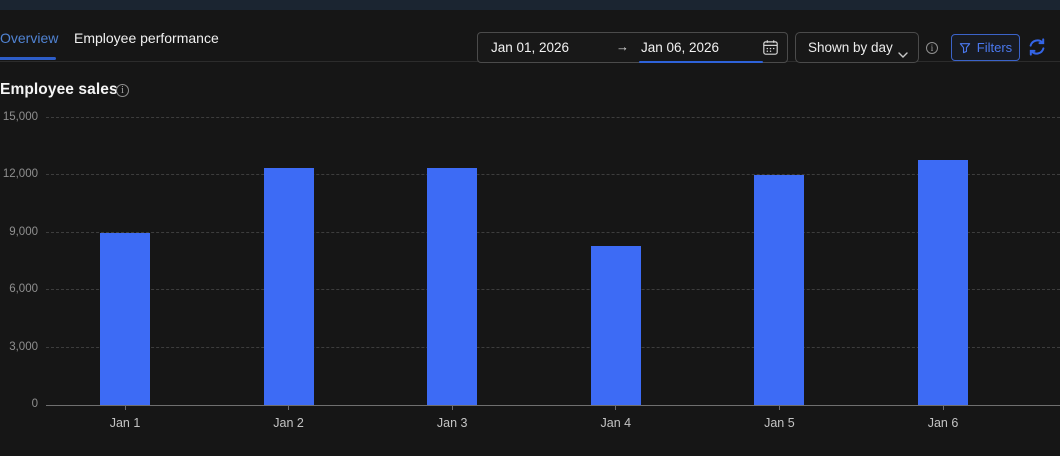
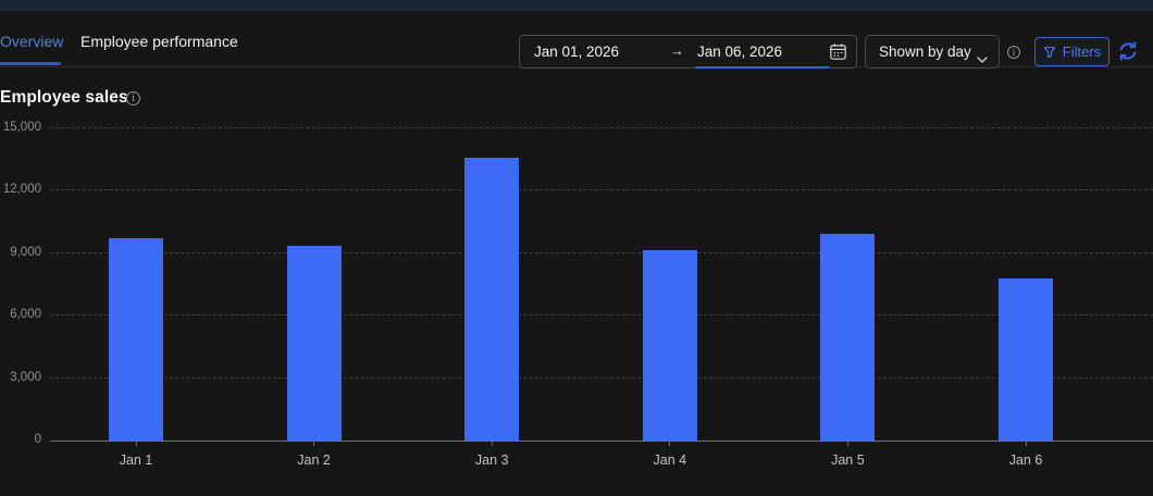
Jan 1: 9000 -> 9700
Jan 2: 12400 -> 9400
Jan 3: 12400 -> 13600
Jan 4: 8300 -> 9200
Jan 5: 12000 -> 10000
Jan 6: 12800 -> 7800
